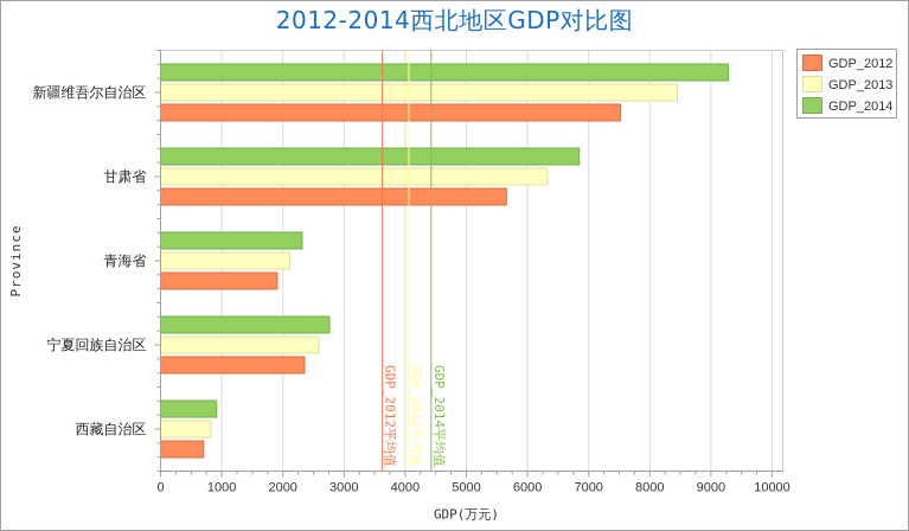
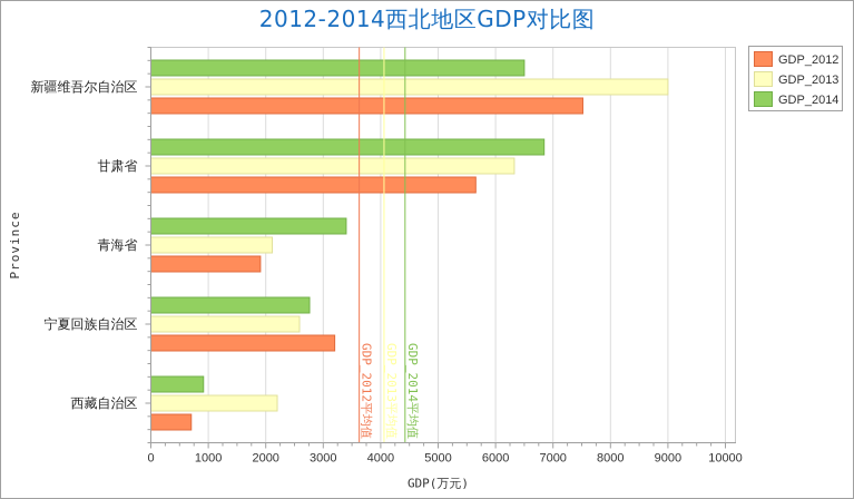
GDP_2013/新疆维吾尔自治区: 8400 -> 9000
GDP_2014/新疆维吾尔自治区: 9300 -> 6500
GDP_2014/青海省: 2300 -> 3400
GDP_2012/宁夏回族自治区: 2400 -> 3200
GDP_2013/西藏自治区: 800 -> 2200
